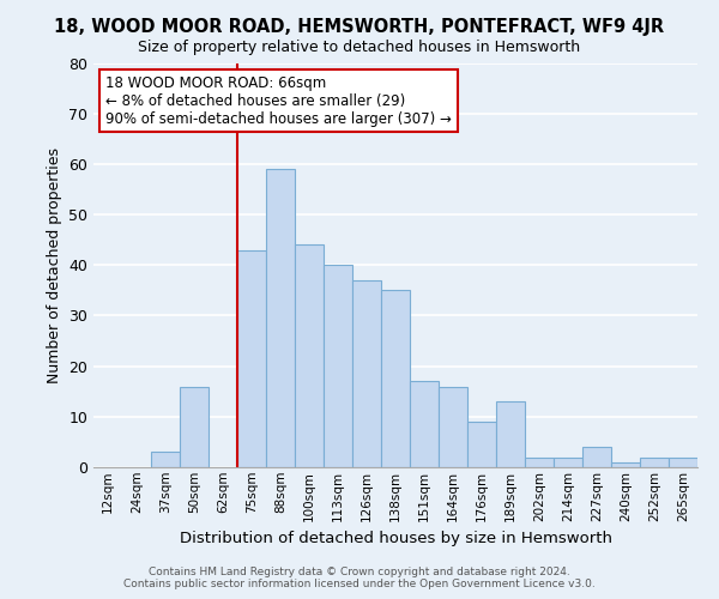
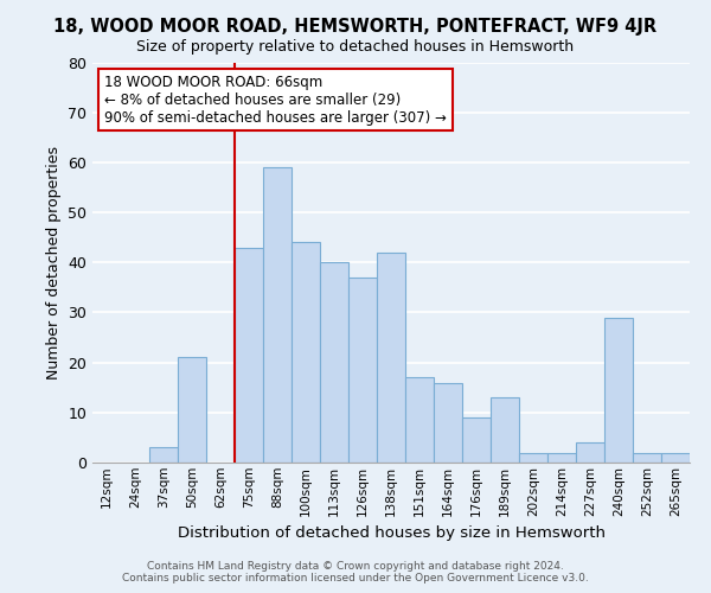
50sqm: 16 -> 21
138sqm: 35 -> 42
240sqm: 1 -> 29
